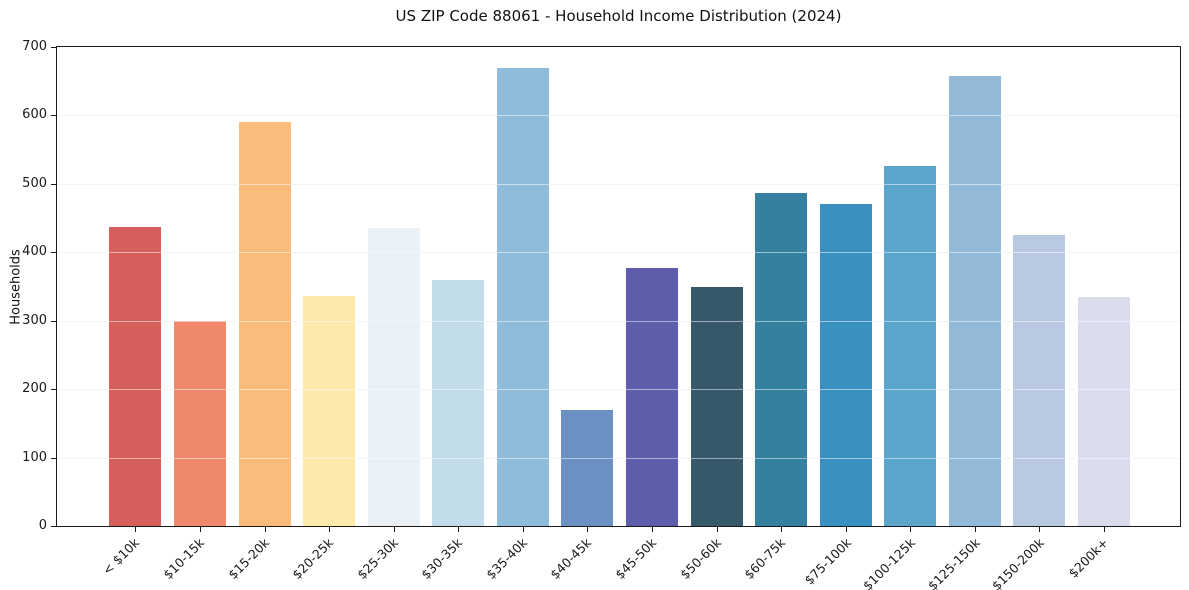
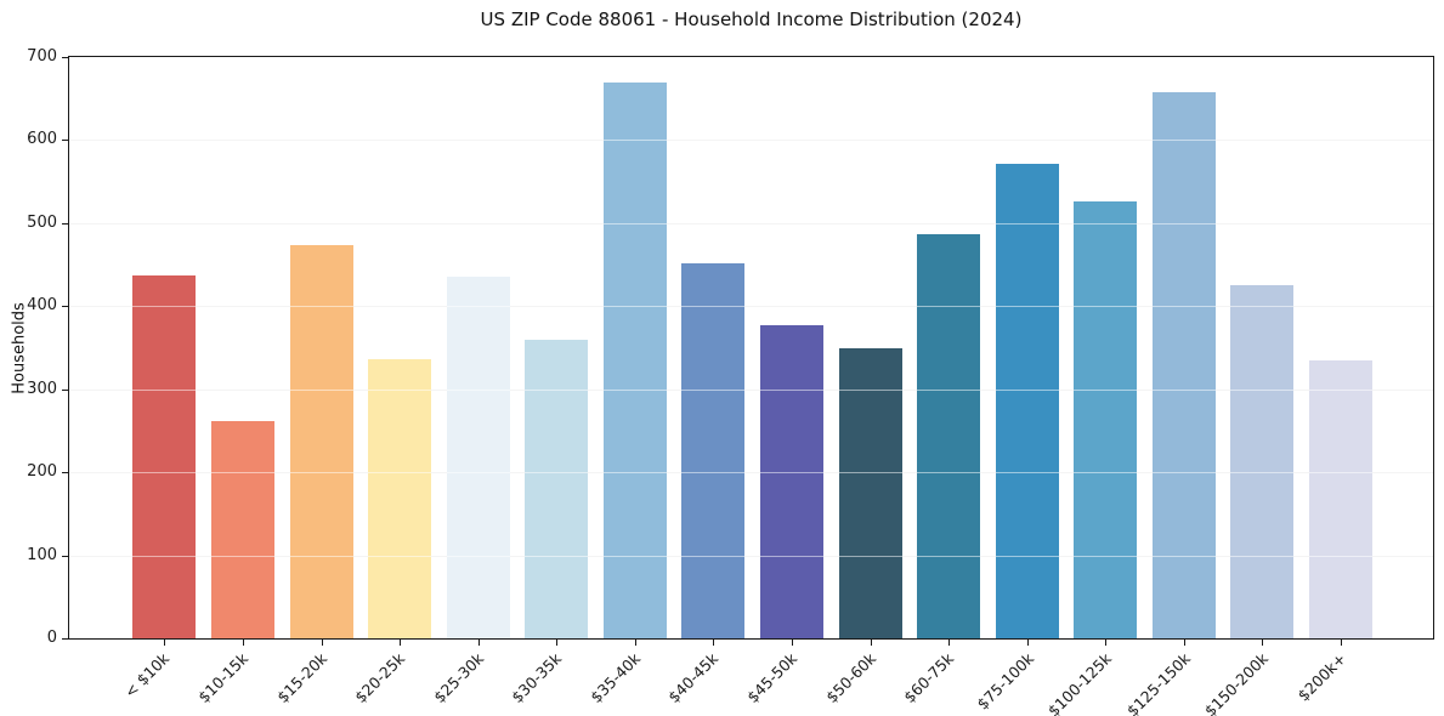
$10-15k: 300 -> 260
$15-20k: 590 -> 470
$40-45k: 170 -> 450
$75-100k: 470 -> 570
